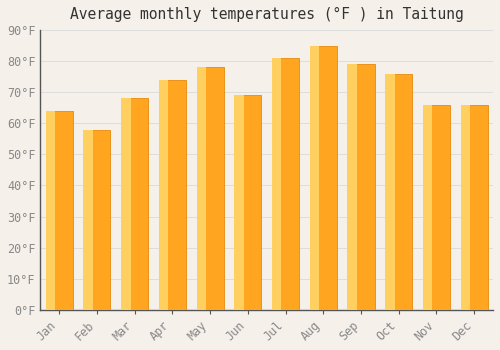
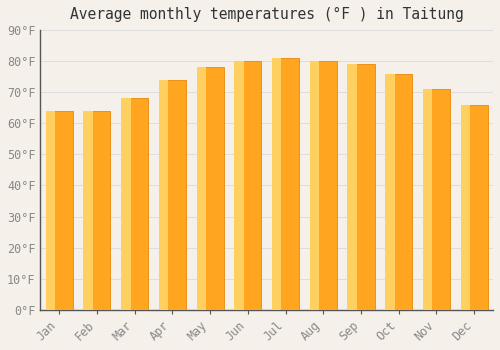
Feb: 58°F -> 64°F
Jun: 69°F -> 80°F
Aug: 85°F -> 80°F
Nov: 66°F -> 71°F
